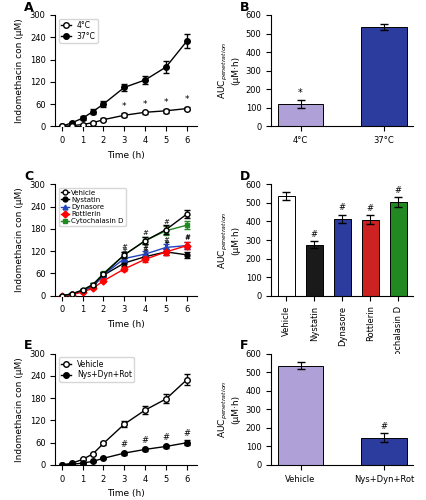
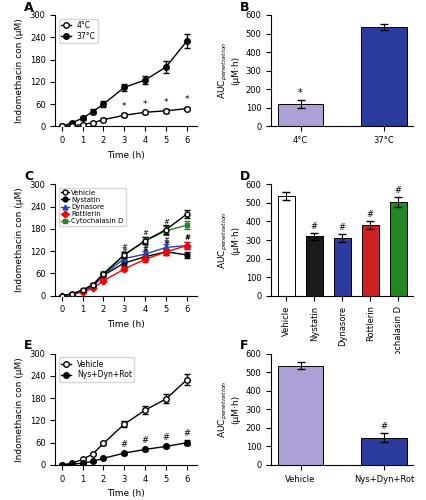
Nystatin: 280 -> 320
Dynasore: 420 -> 310
Rottlerin: 410 -> 380
